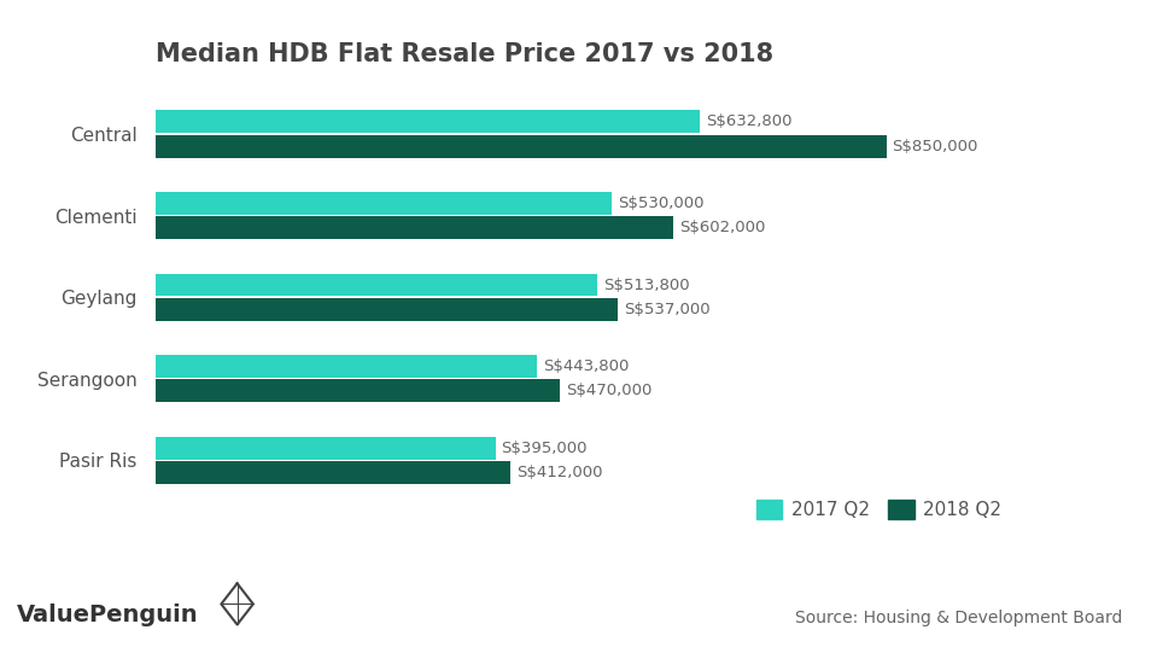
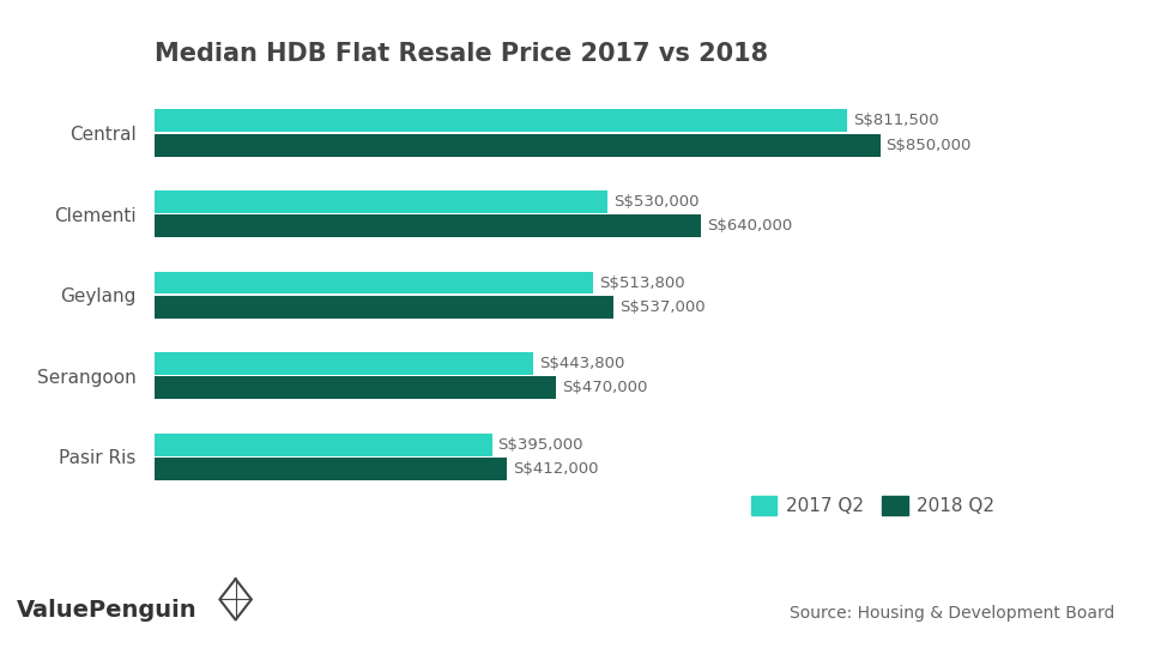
Median HDB Flat Resale Price 2017 vs 2018/2017 Q2/Central: S$632,800 -> S$811,500
Median HDB Flat Resale Price 2017 vs 2018/2018 Q2/Clementi: S$602,000 -> S$640,000
